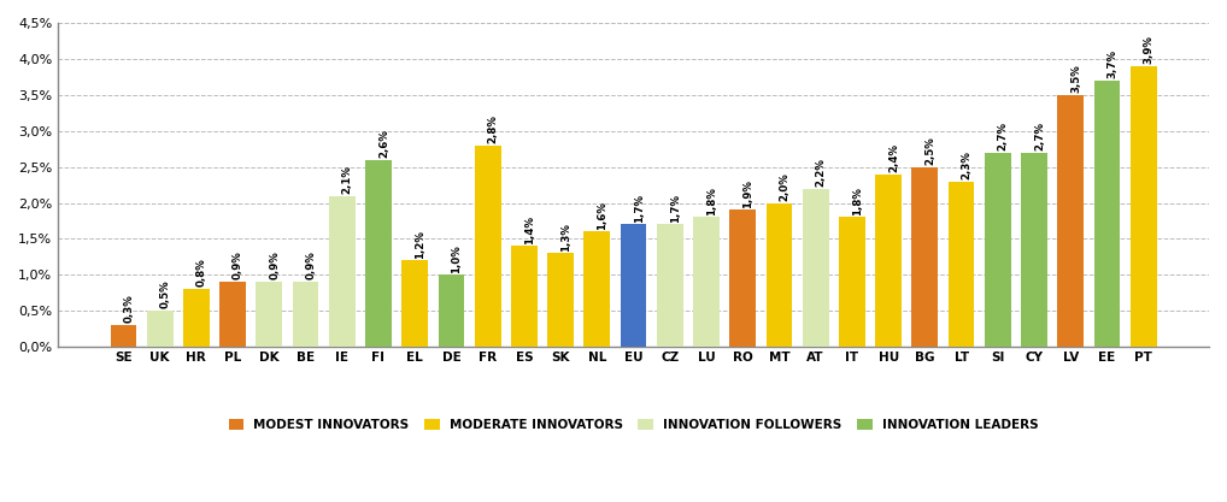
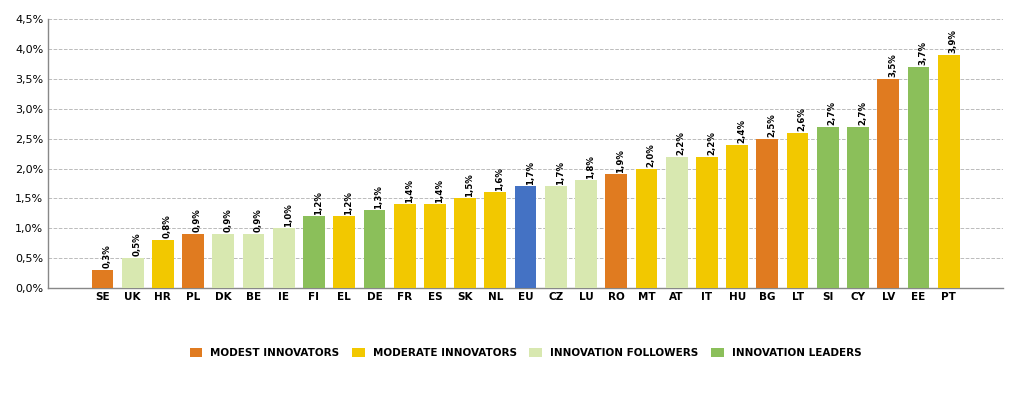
IE: 2,1% -> 1,0%
FI: 2,6% -> 1,2%
DE: 1,0% -> 1,3%
FR: 2,8% -> 1,4%
SK: 1,3% -> 1,5%
IT: 1,8% -> 2,2%
LT: 2,3% -> 2,6%
